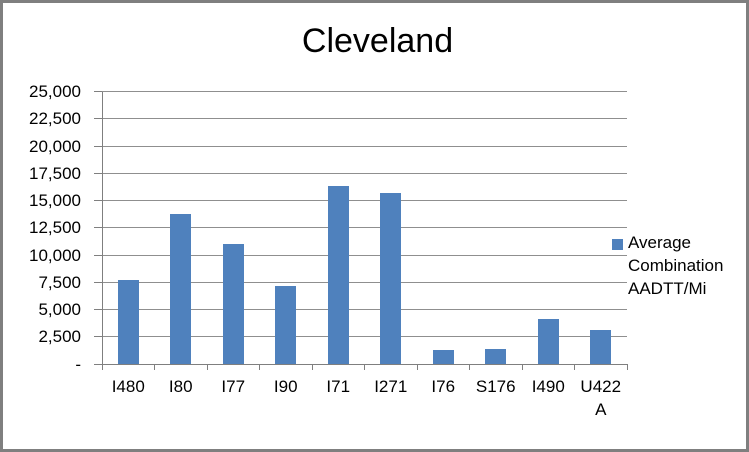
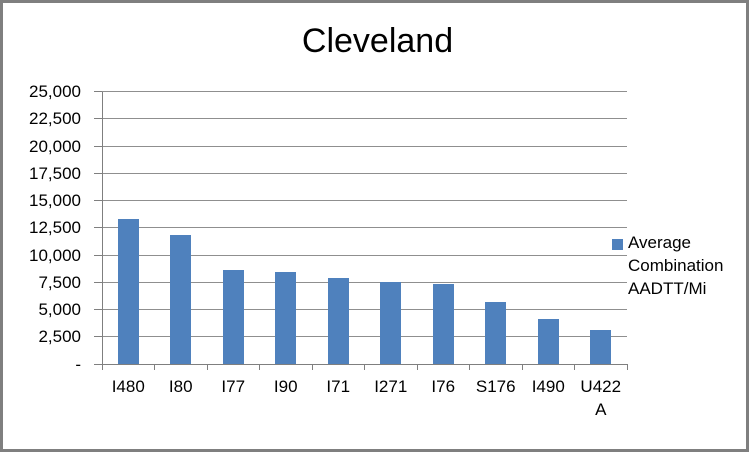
I480: 7700 -> 13300
I80: 13800 -> 11800
I77: 11000 -> 8600
I90: 7200 -> 8400
I71: 16300 -> 7800
I271: 15700 -> 7500
I76: 1300 -> 7300
S176: 1400 -> 5600
